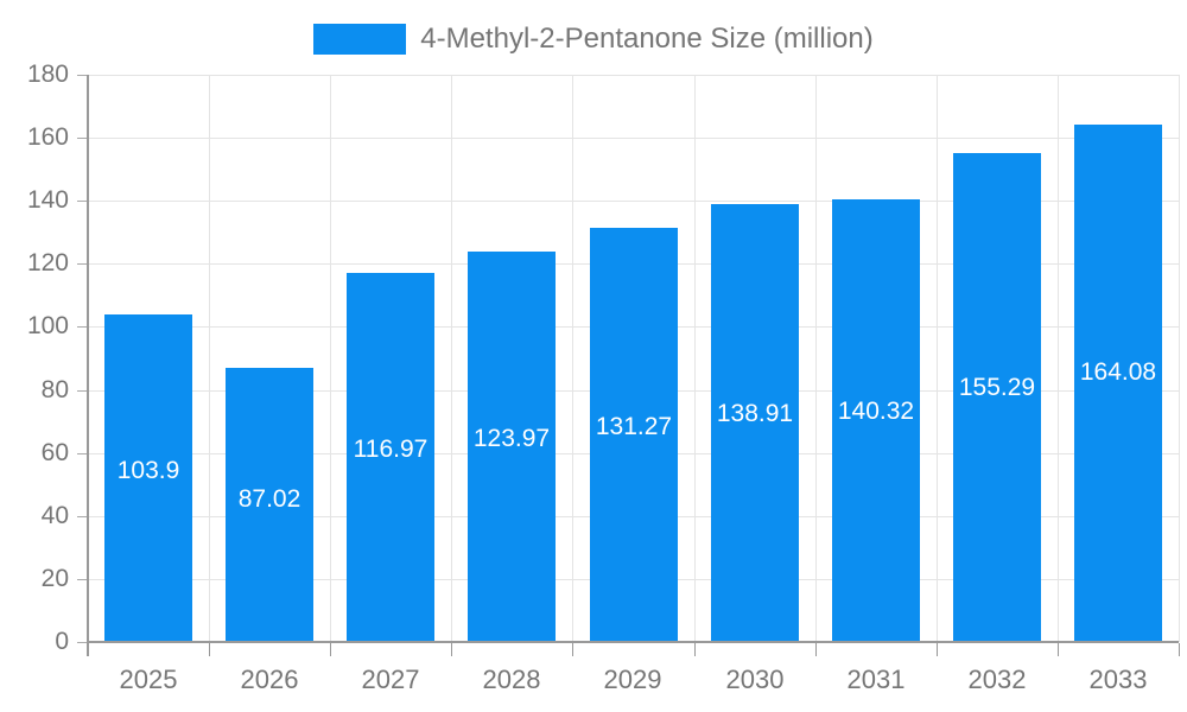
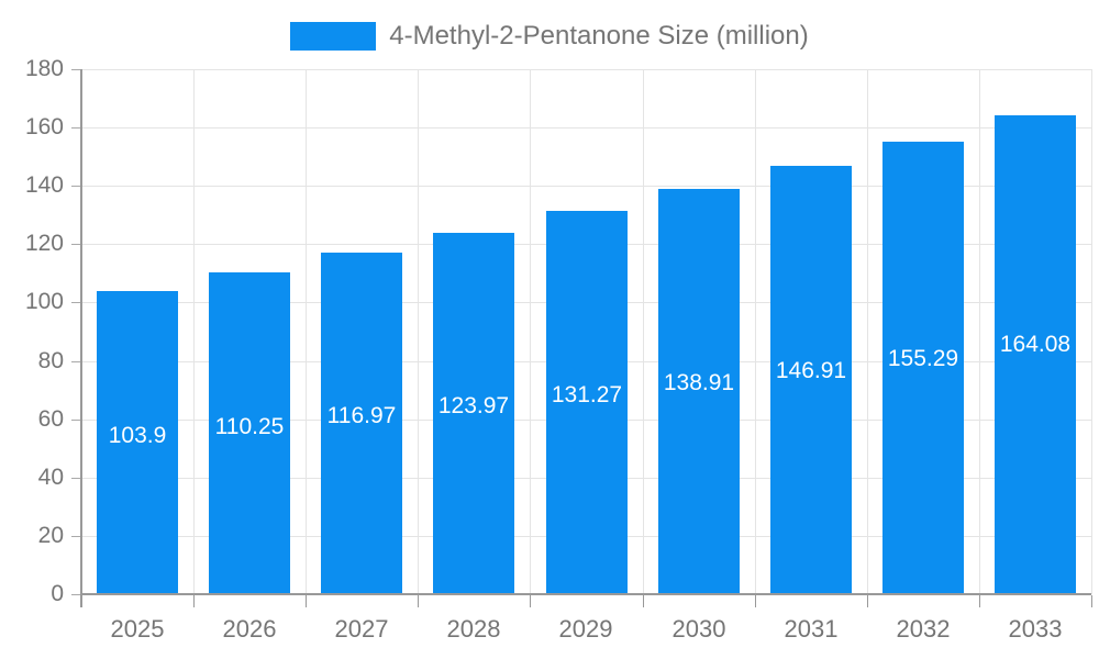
2026: 87.02 -> 110.25
2031: 140.32 -> 146.91
